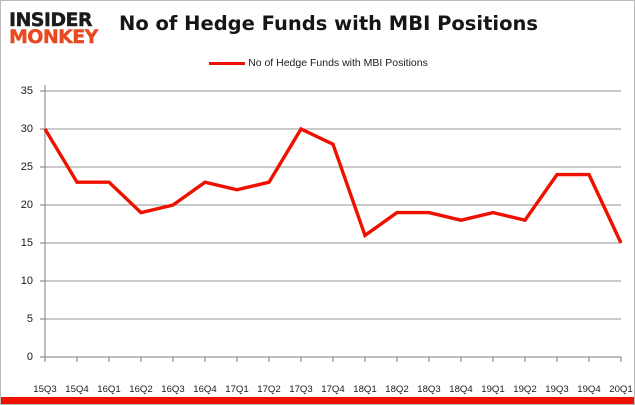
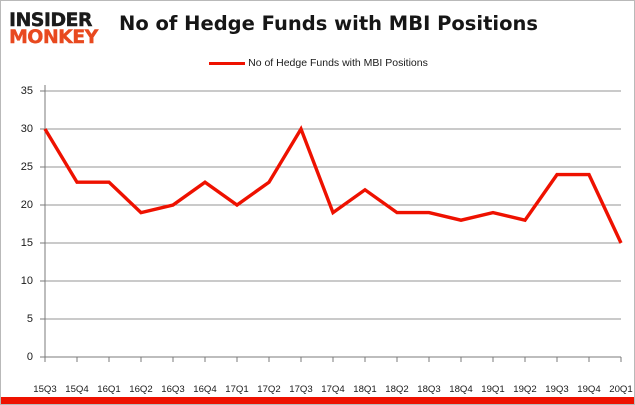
17Q1: 22 -> 20
17Q4: 28 -> 19
18Q1: 16 -> 22
